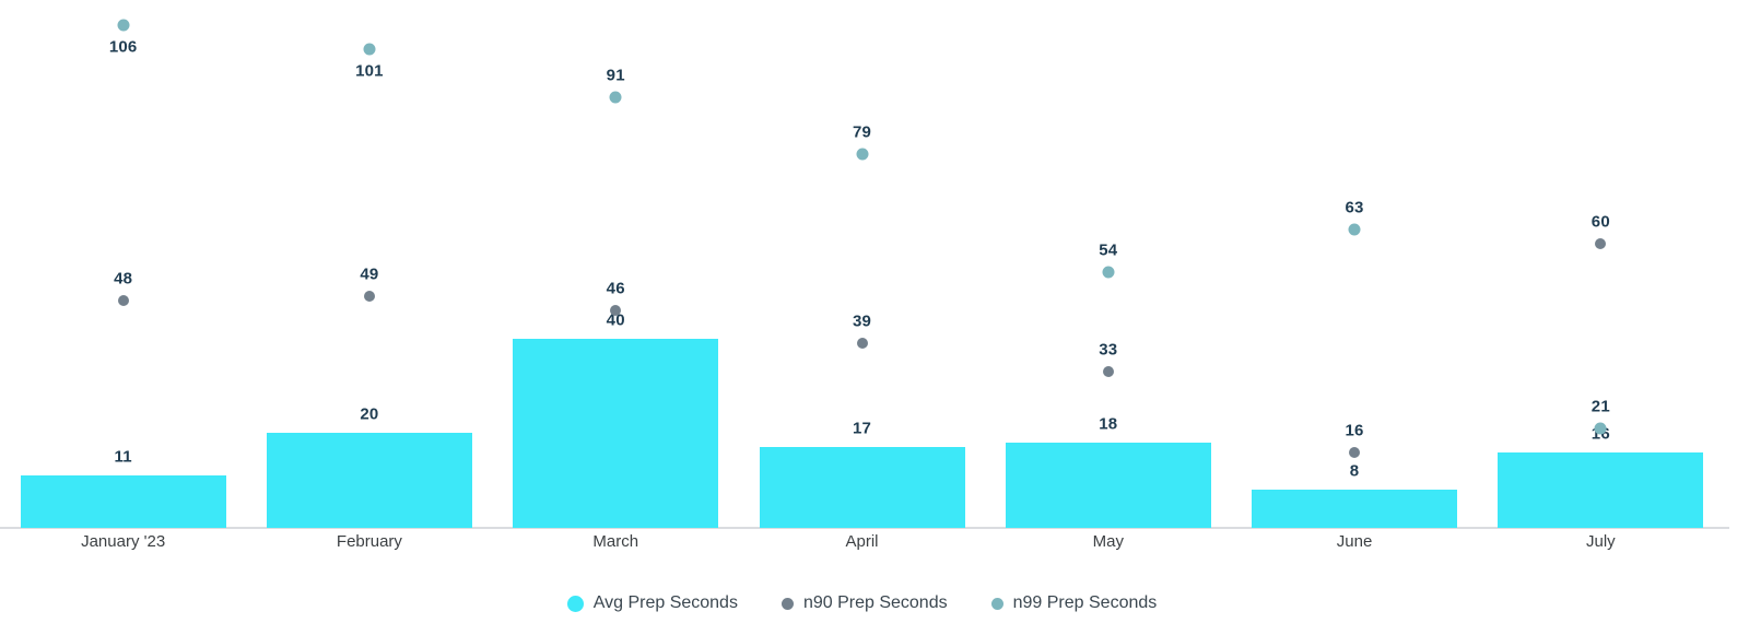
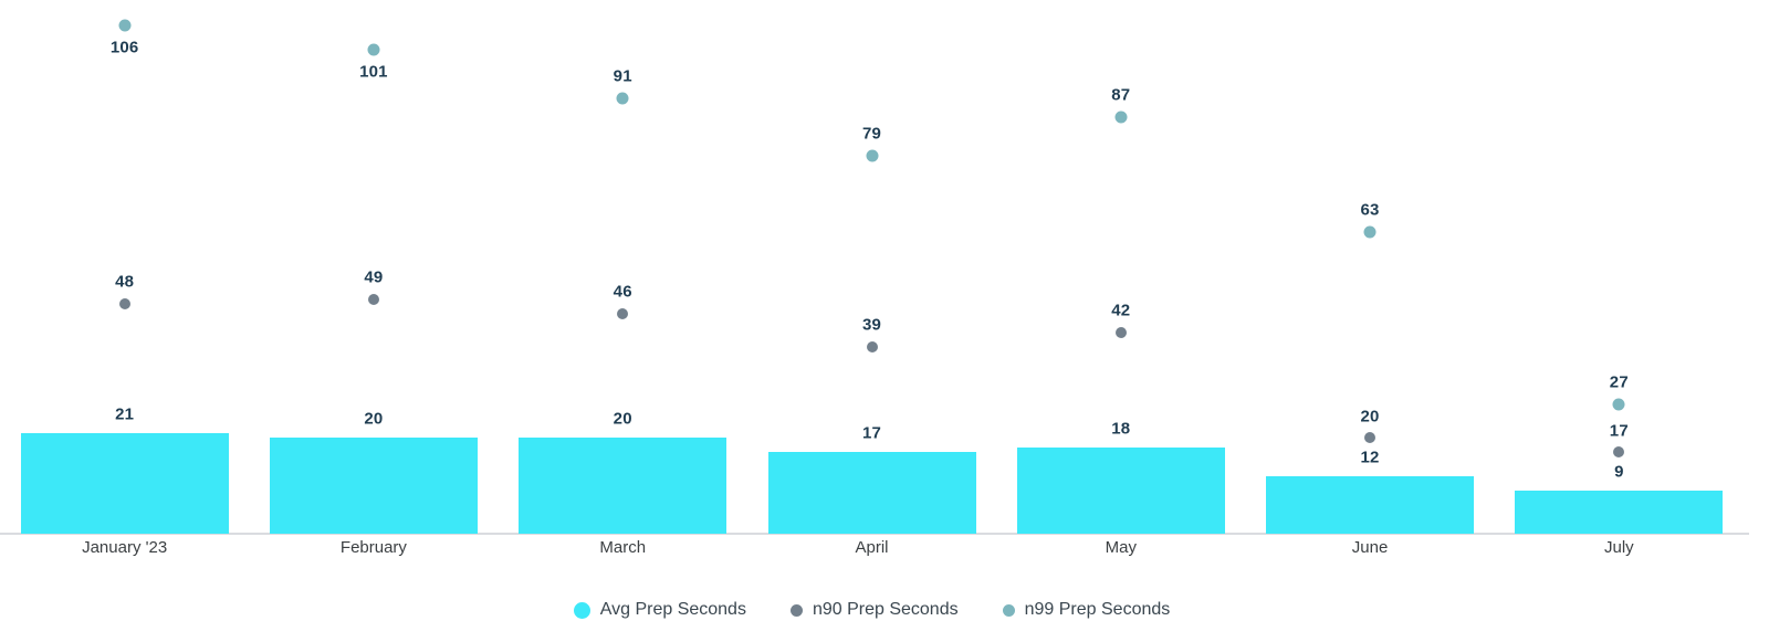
Avg Prep Seconds/January '23: 11 -> 21
Avg Prep Seconds/March: 40 -> 20
n90 Prep Seconds/May: 33 -> 42
n99 Prep Seconds/May: 54 -> 87
Avg Prep Seconds/June: 8 -> 12
n90 Prep Seconds/June: 16 -> 20
Avg Prep Seconds/July: 16 -> 9
n90 Prep Seconds/July: 60 -> 17
n99 Prep Seconds/July: 21 -> 27
